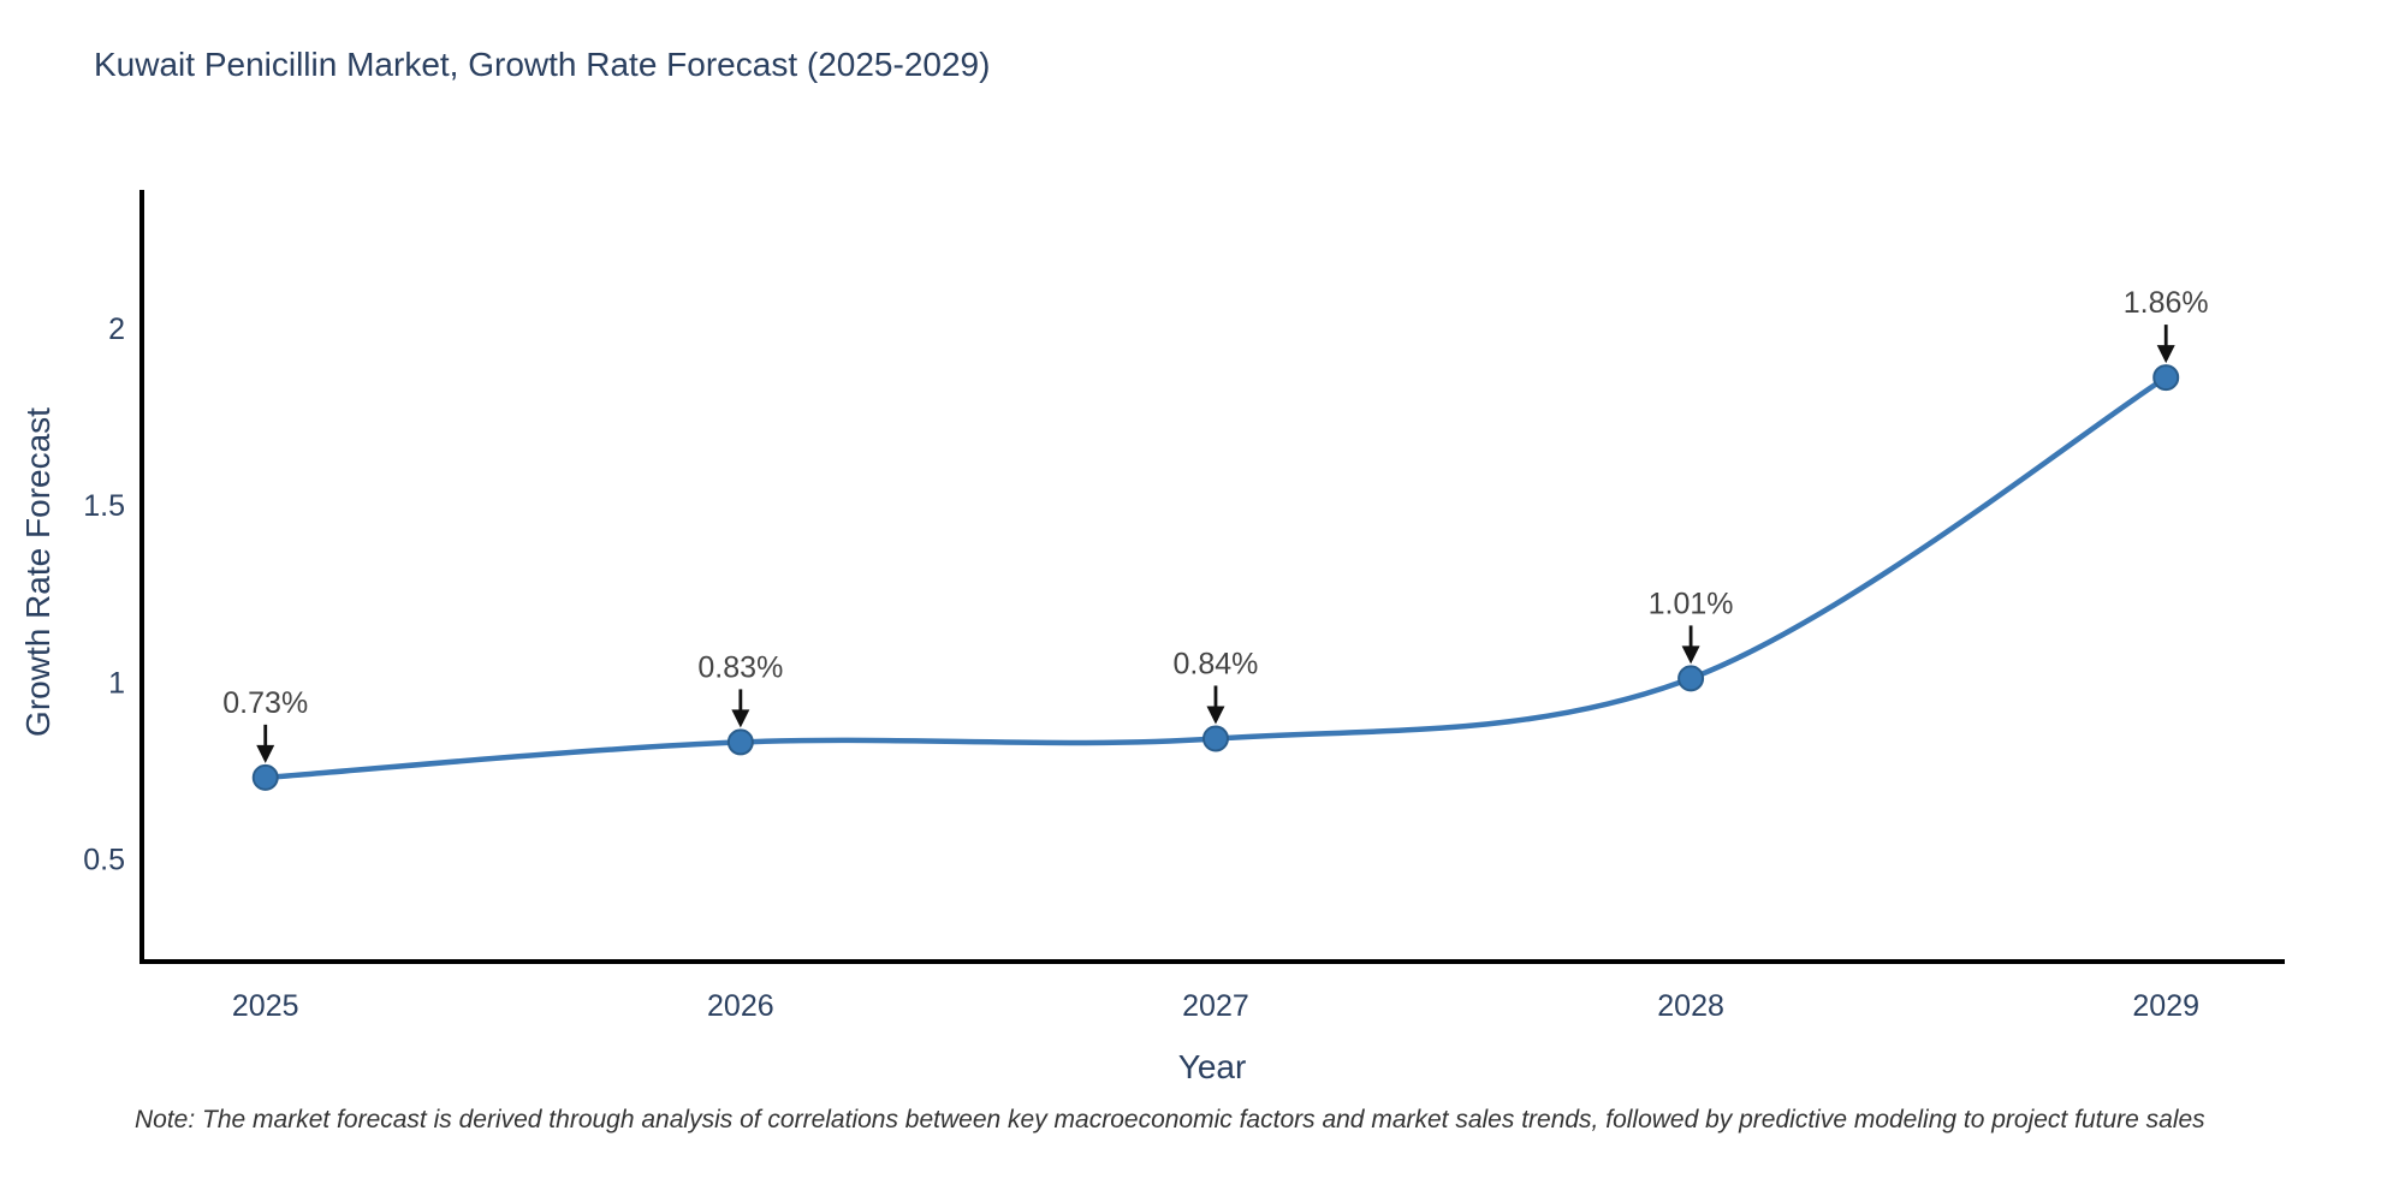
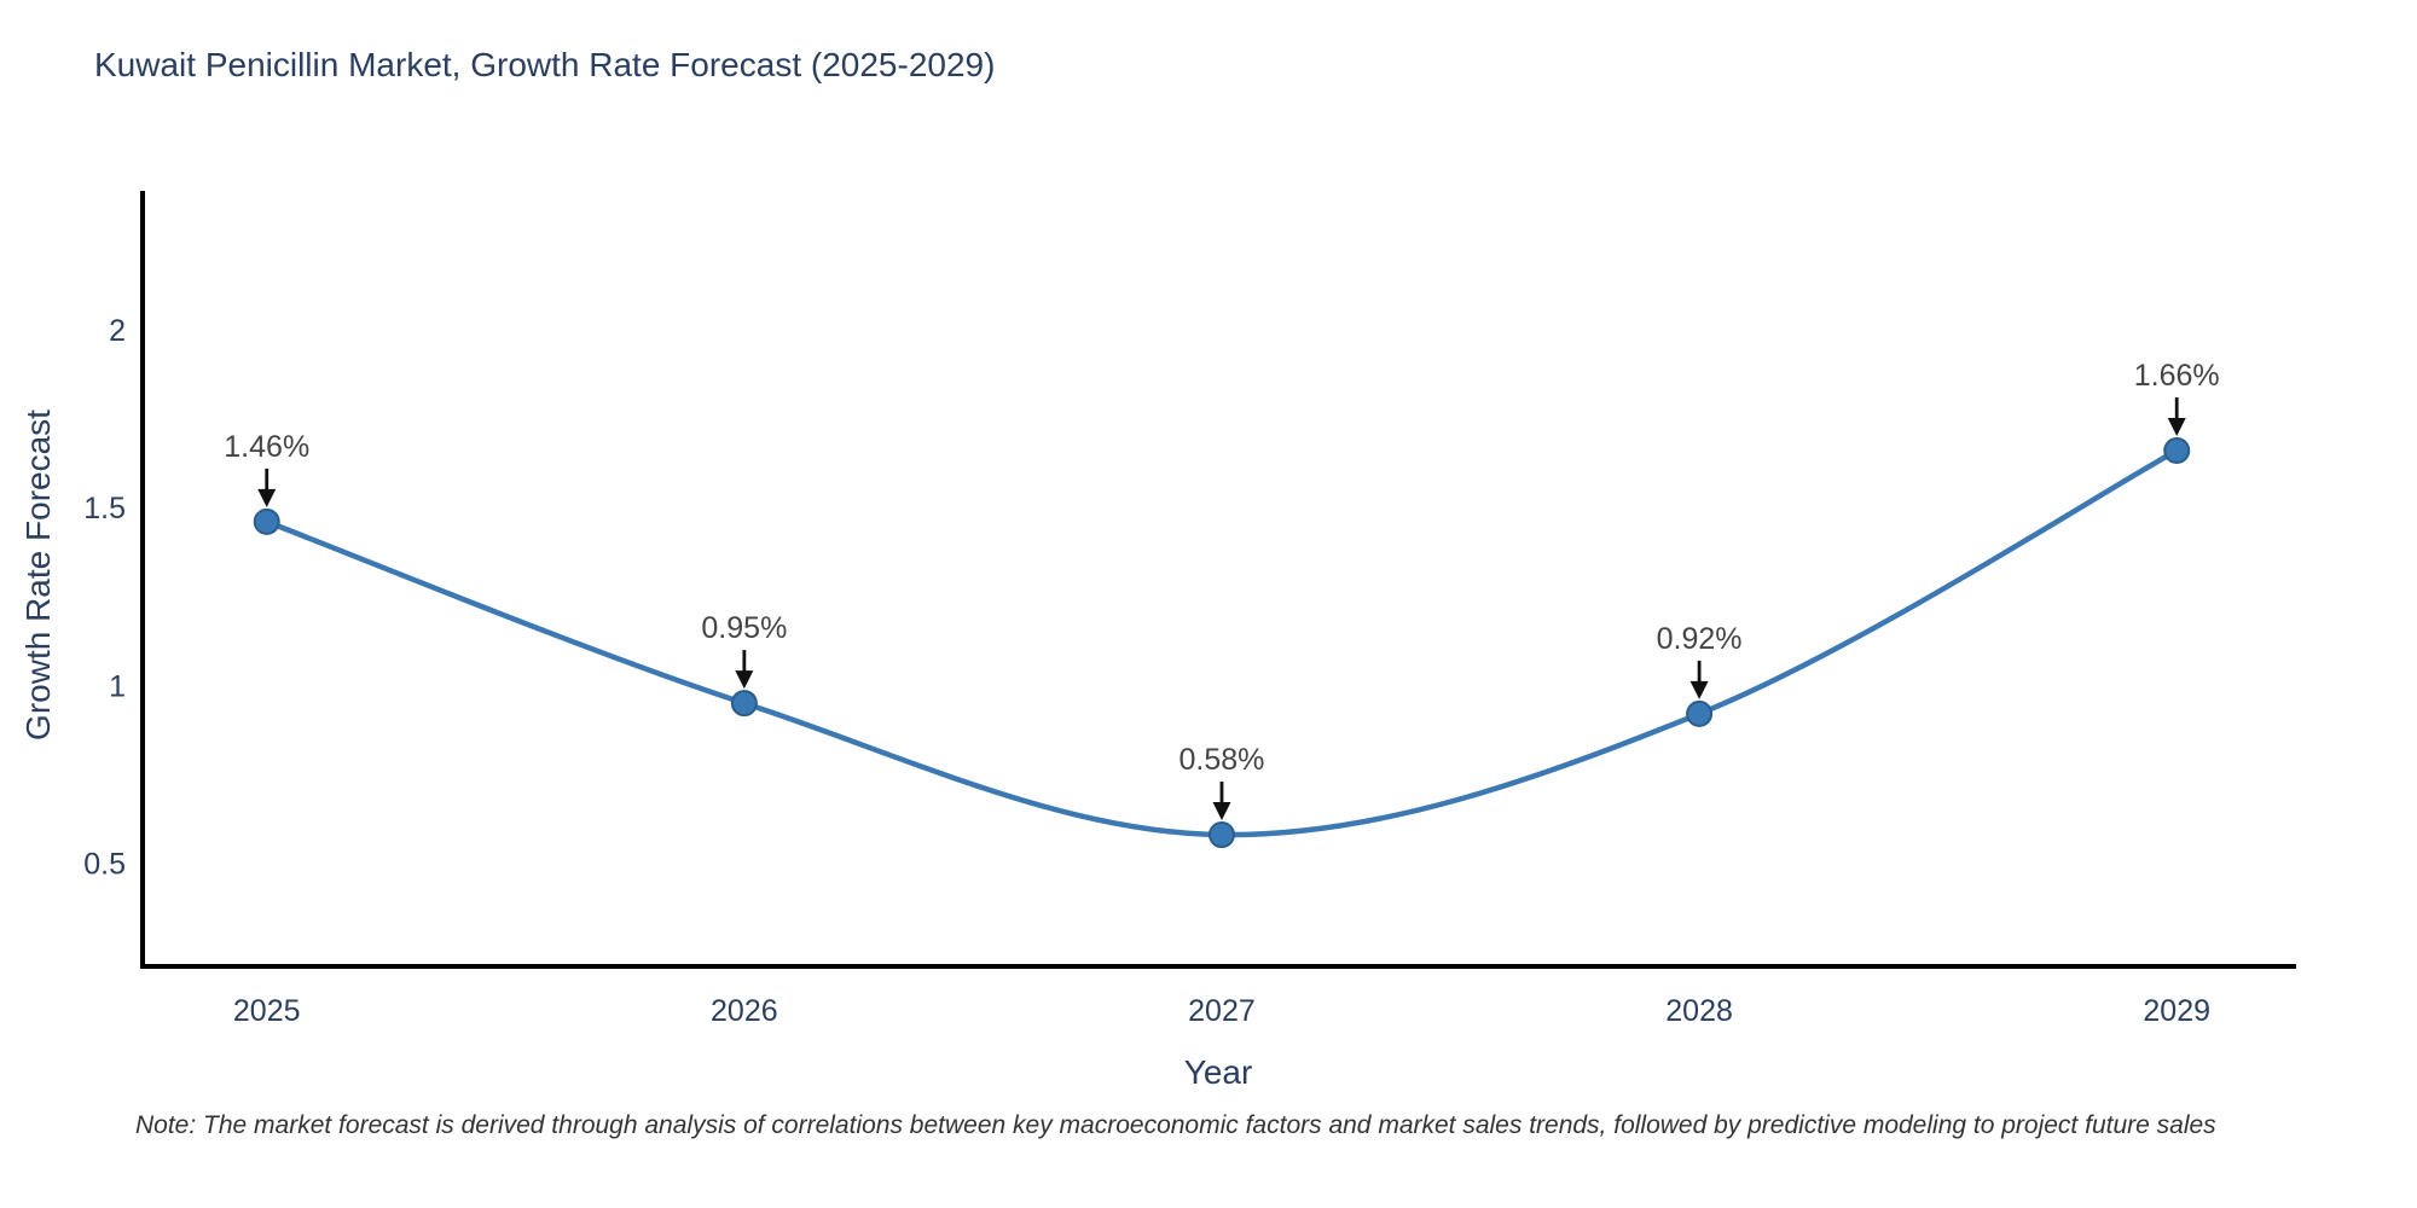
2025: 0.73% -> 1.46%
2026: 0.83% -> 0.95%
2027: 0.84% -> 0.58%
2028: 1.01% -> 0.92%
2029: 1.86% -> 1.66%
